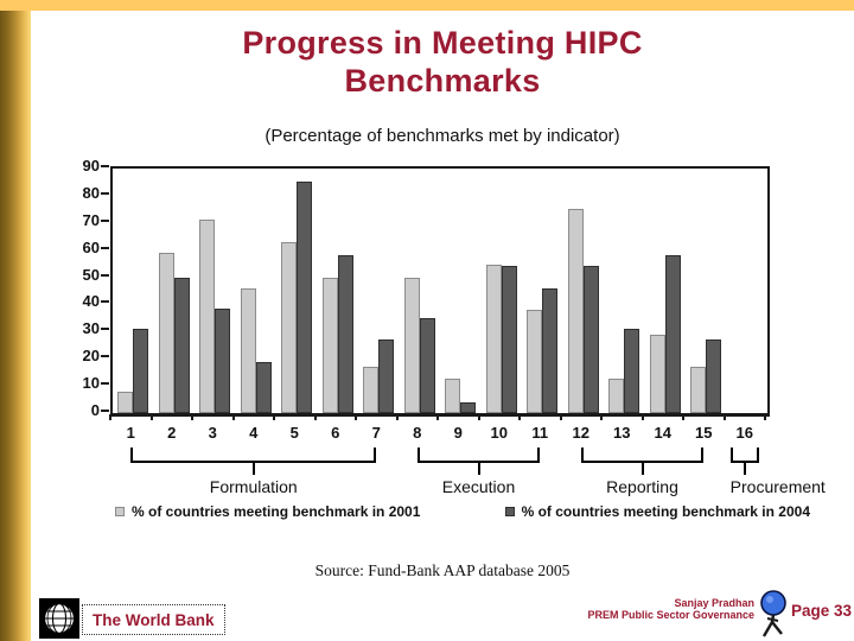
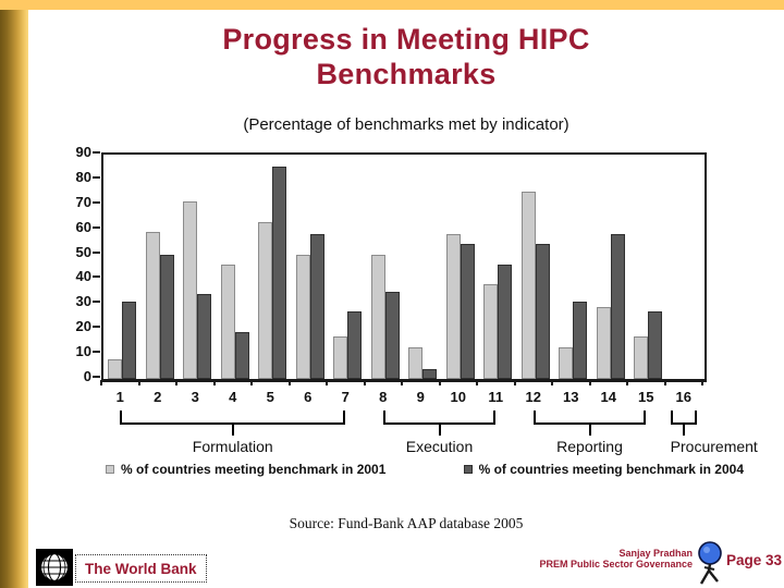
% of countries meeting benchmark in 2004/3: 38 -> 34
% of countries meeting benchmark in 2001/10: 54 -> 58
